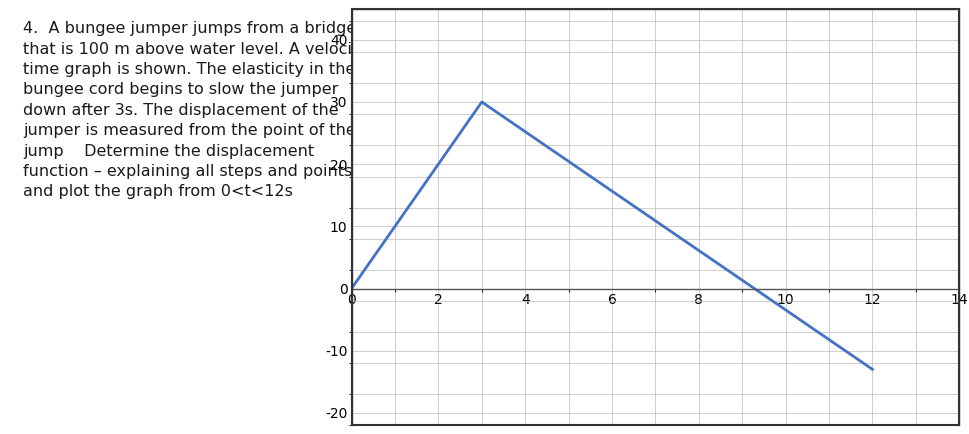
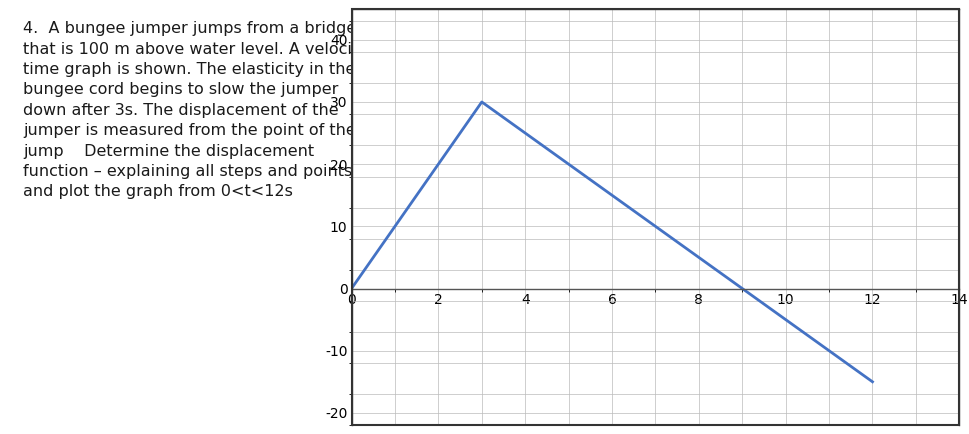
12: -13 -> -15
